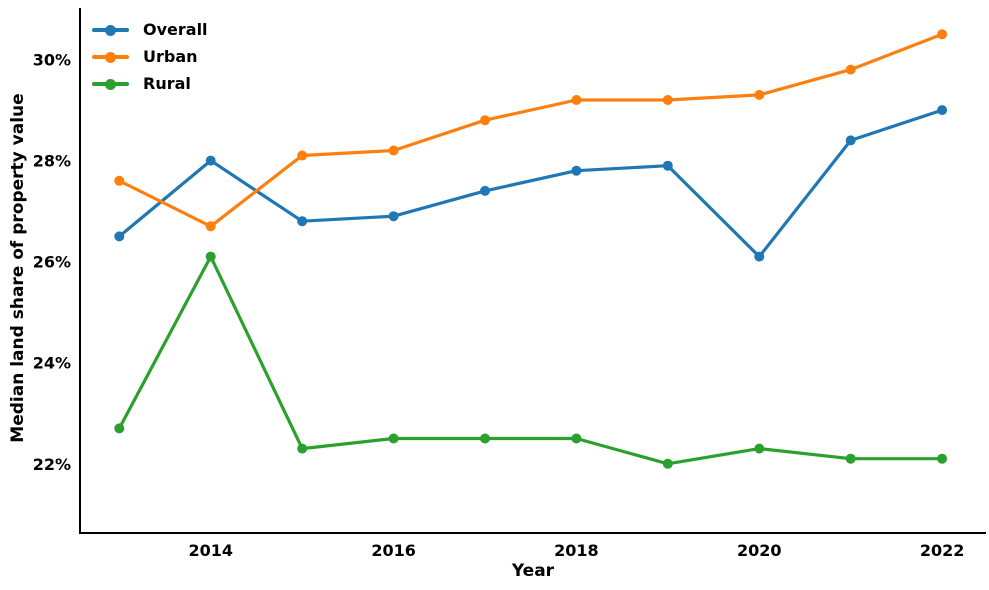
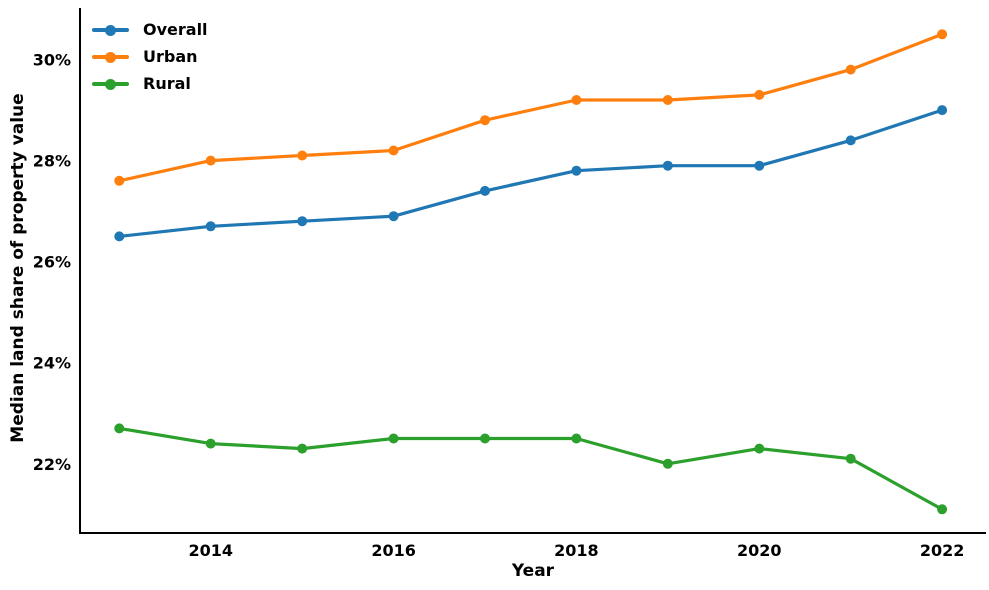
Overall/2014: 28.0% -> 26.7%
Urban/2014: 26.7% -> 28.0%
Rural/2014: 26.1% -> 22.4%
Overall/2020: 26.1% -> 27.9%
Rural/2022: 22.1% -> 21.1%
